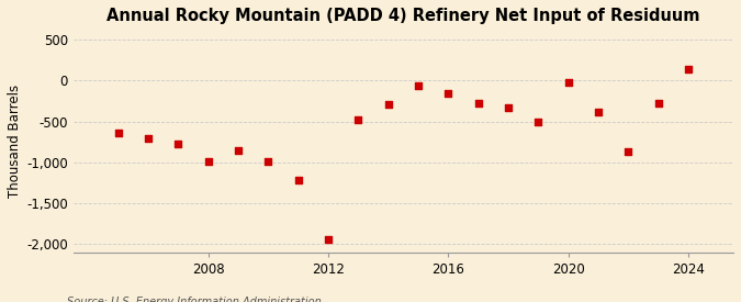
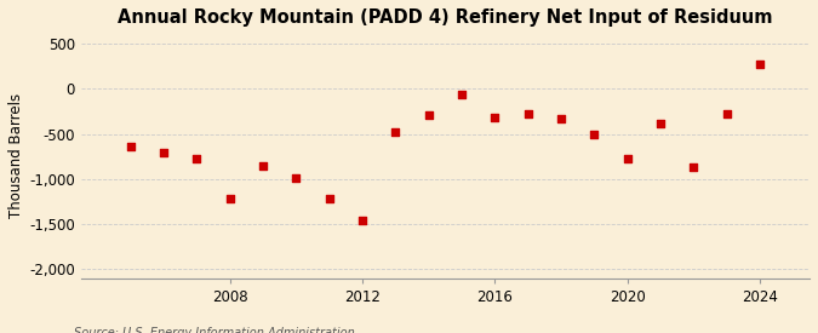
2008: -990 -> -1,220
2012: -1,950 -> -1,460
2016: -150 -> -320
2020: -30 -> -780
2024: 140 -> 280
